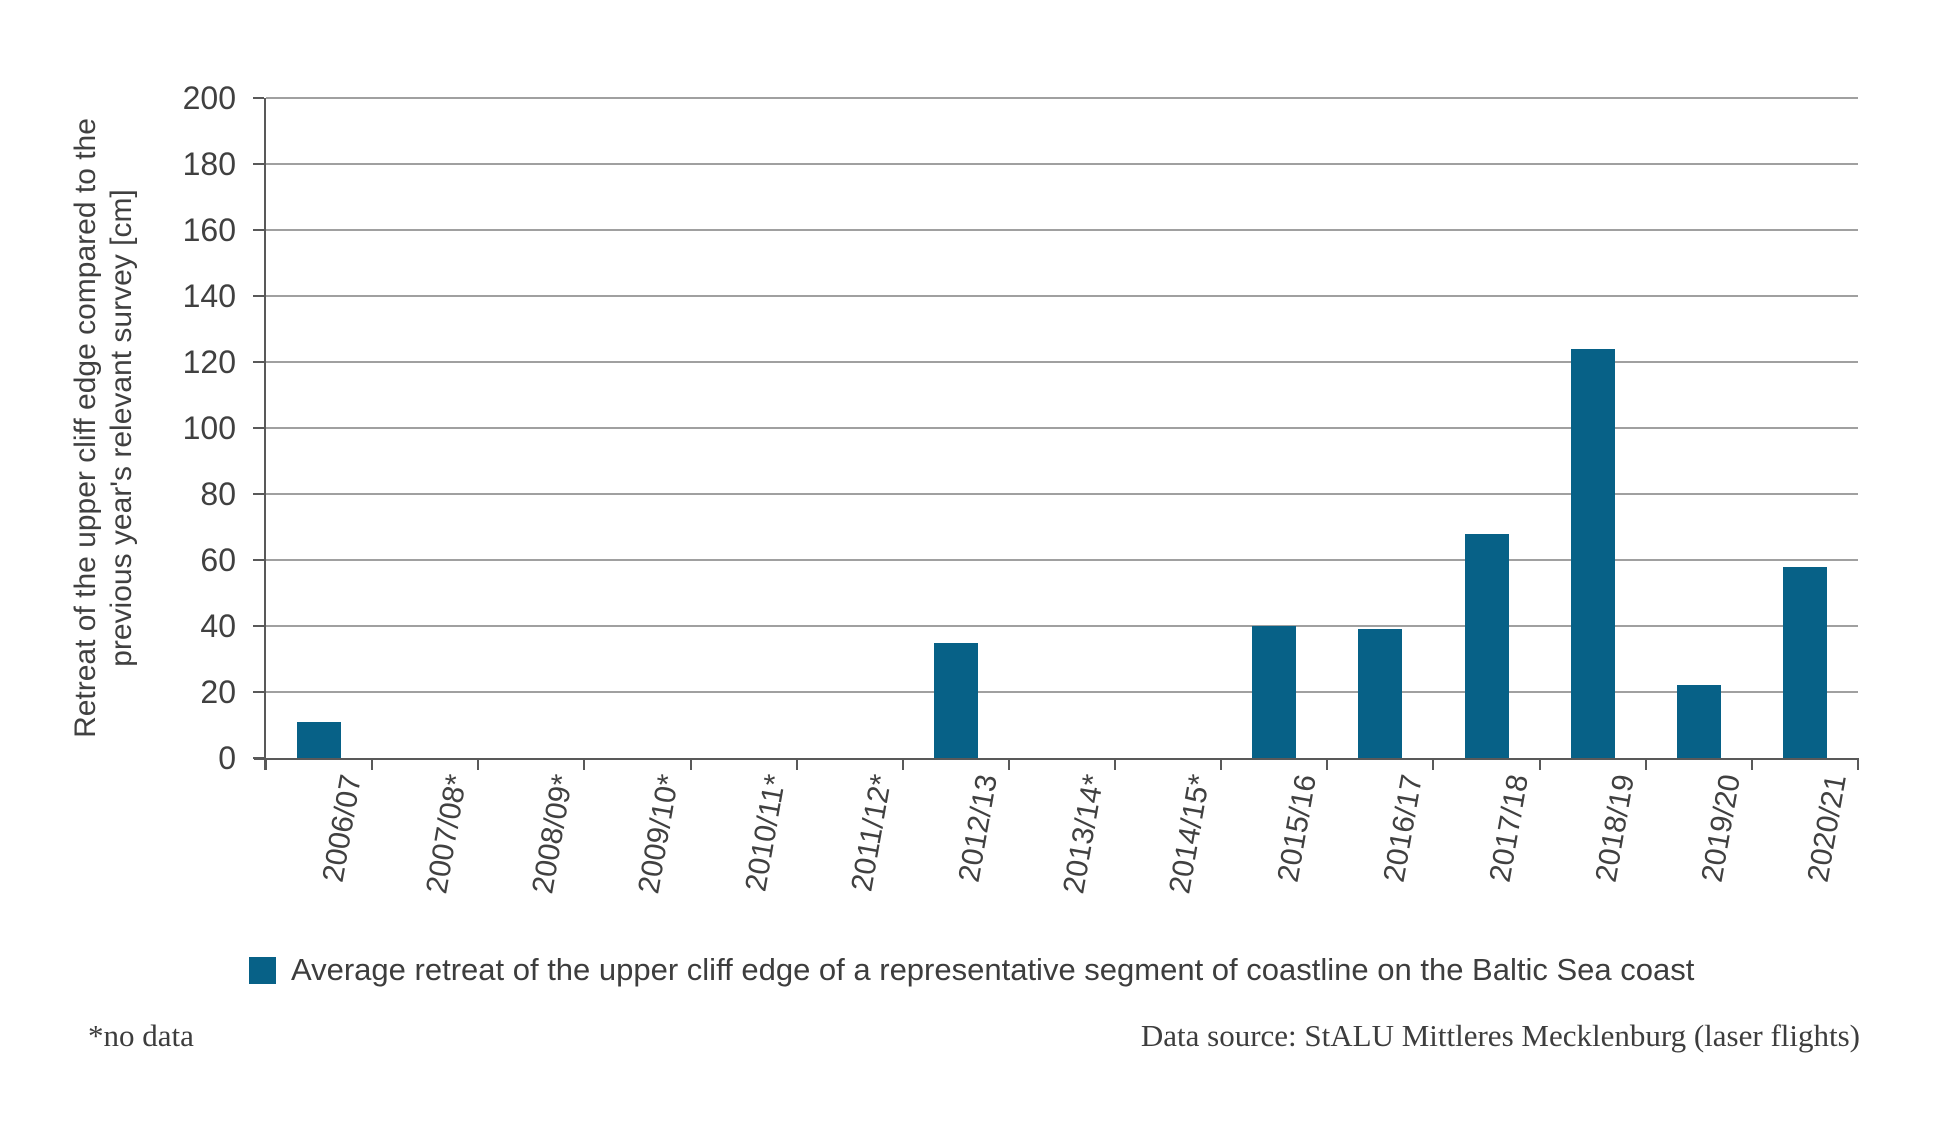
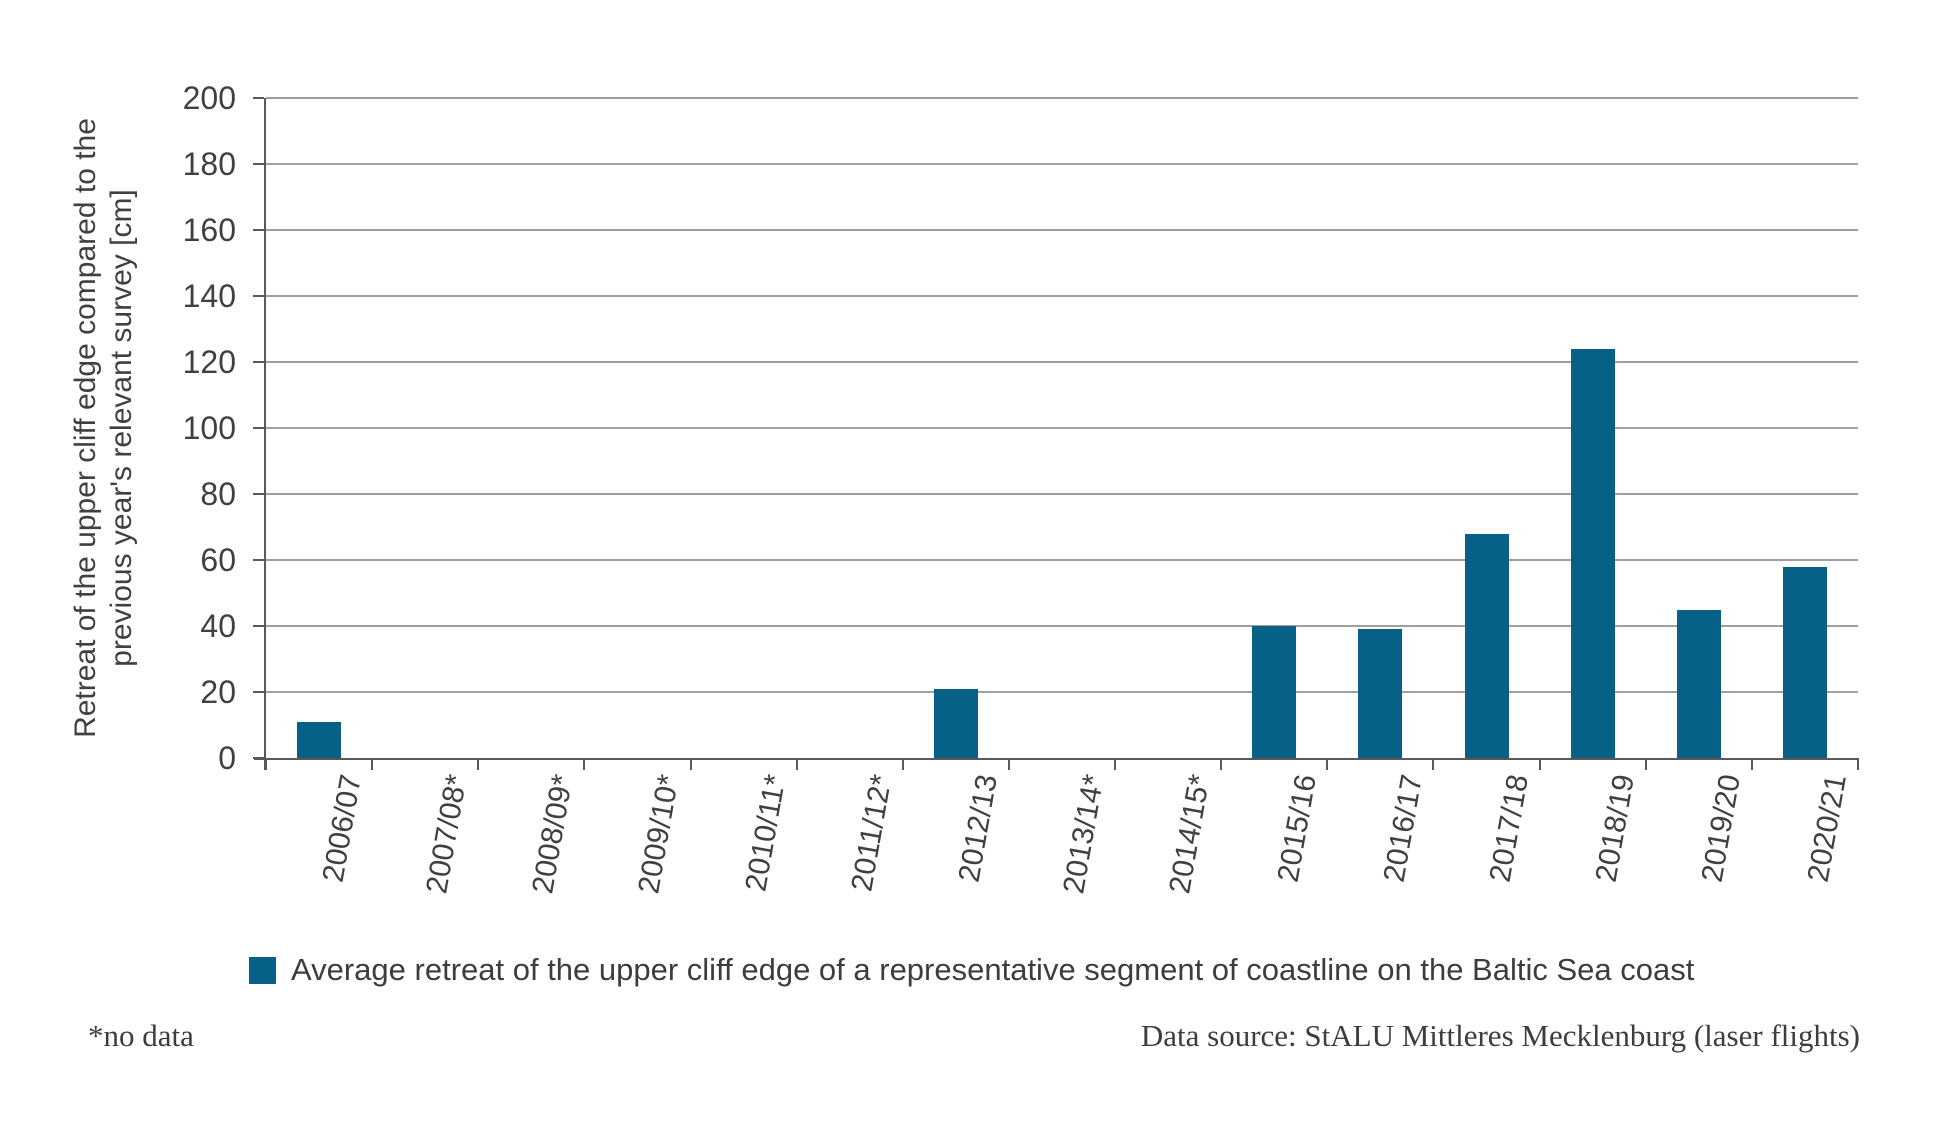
2012/13: 35 -> 21
2019/20: 22 -> 45
